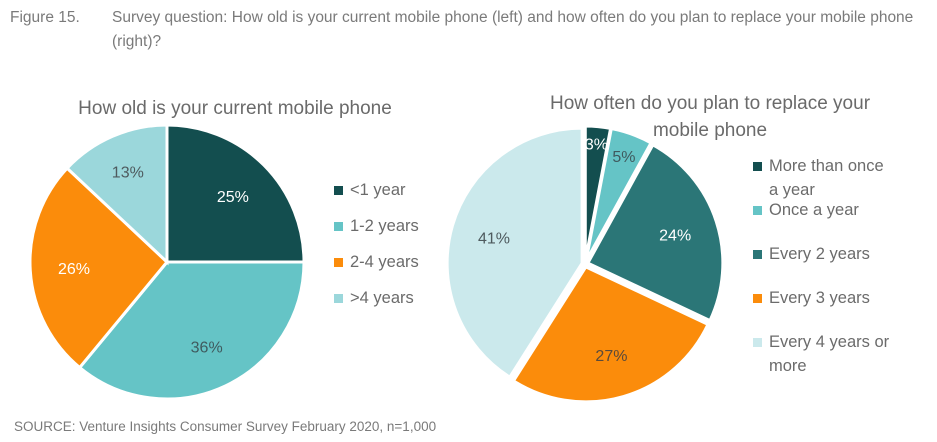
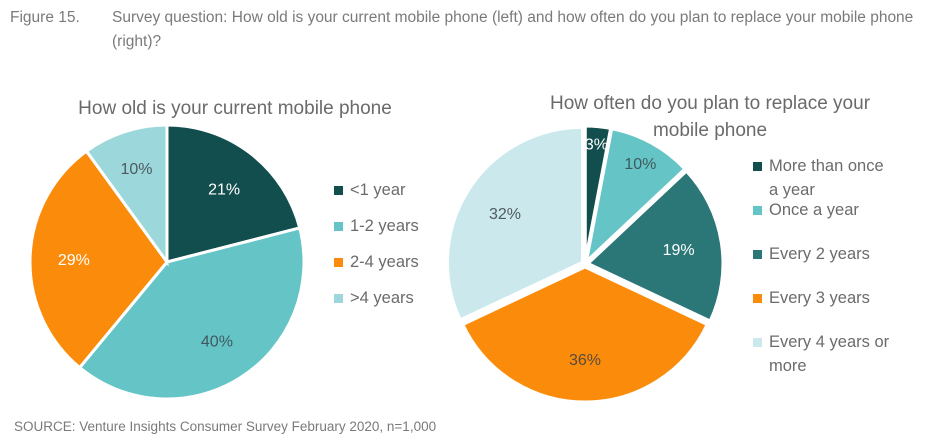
How old is your current mobile phone/<1 year: 25% -> 21%
How old is your current mobile phone/1-2 years: 36% -> 40%
How old is your current mobile phone/2-4 years: 26% -> 29%
How old is your current mobile phone/>4 years: 13% -> 10%
How often do you plan to replace your mobile phone/Once a year: 5% -> 10%
How often do you plan to replace your mobile phone/Every 2 years: 24% -> 19%
How often do you plan to replace your mobile phone/Every 3 years: 27% -> 36%
How often do you plan to replace your mobile phone/Every 4 years or more: 41% -> 32%
